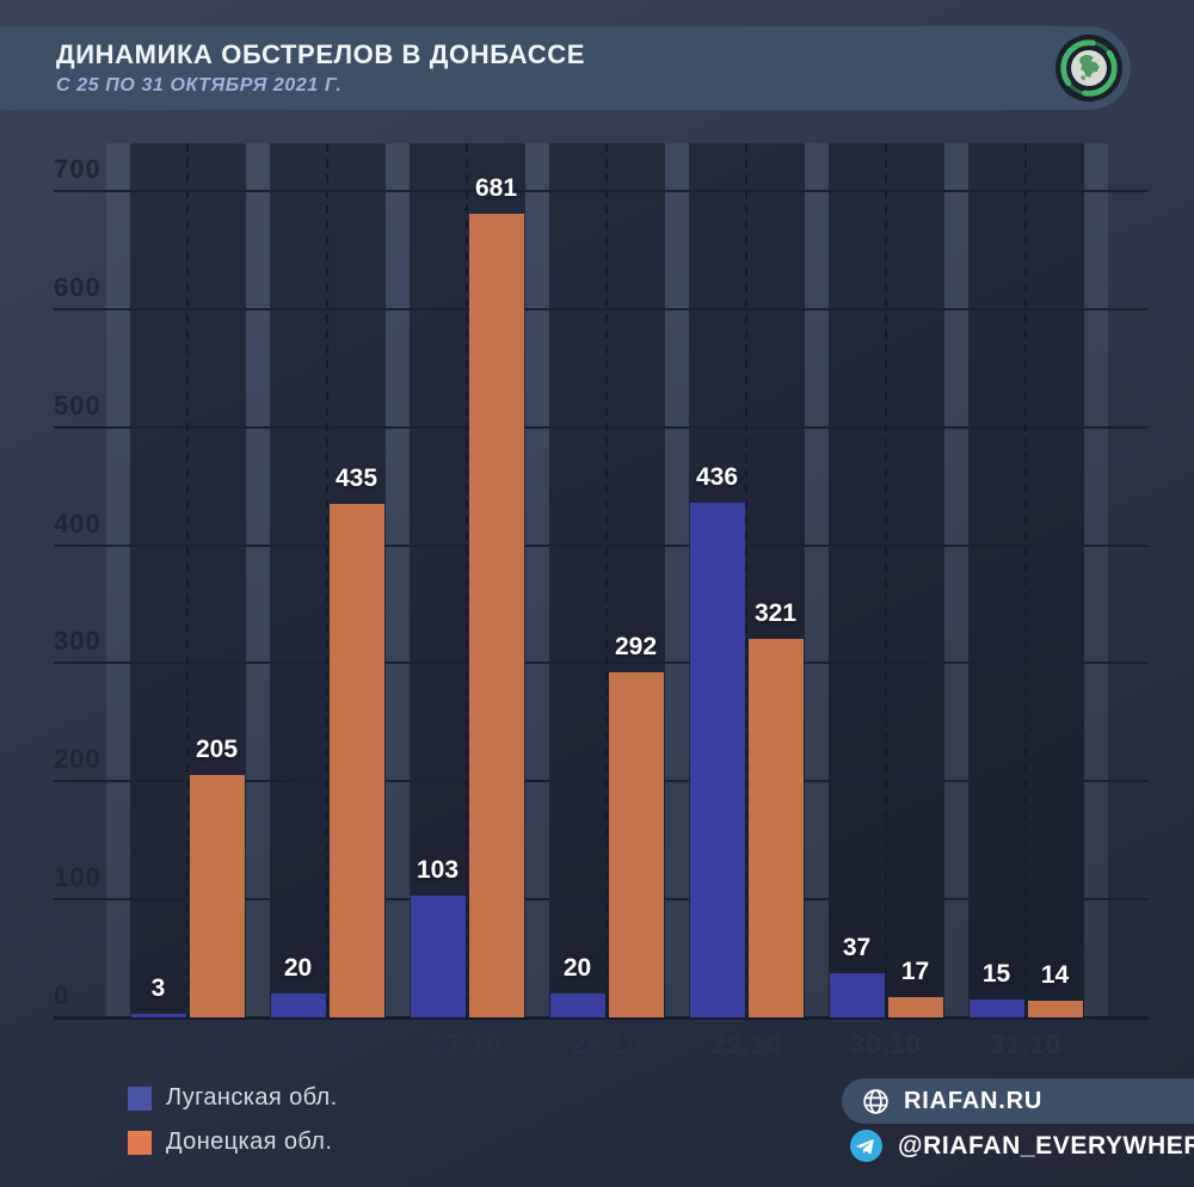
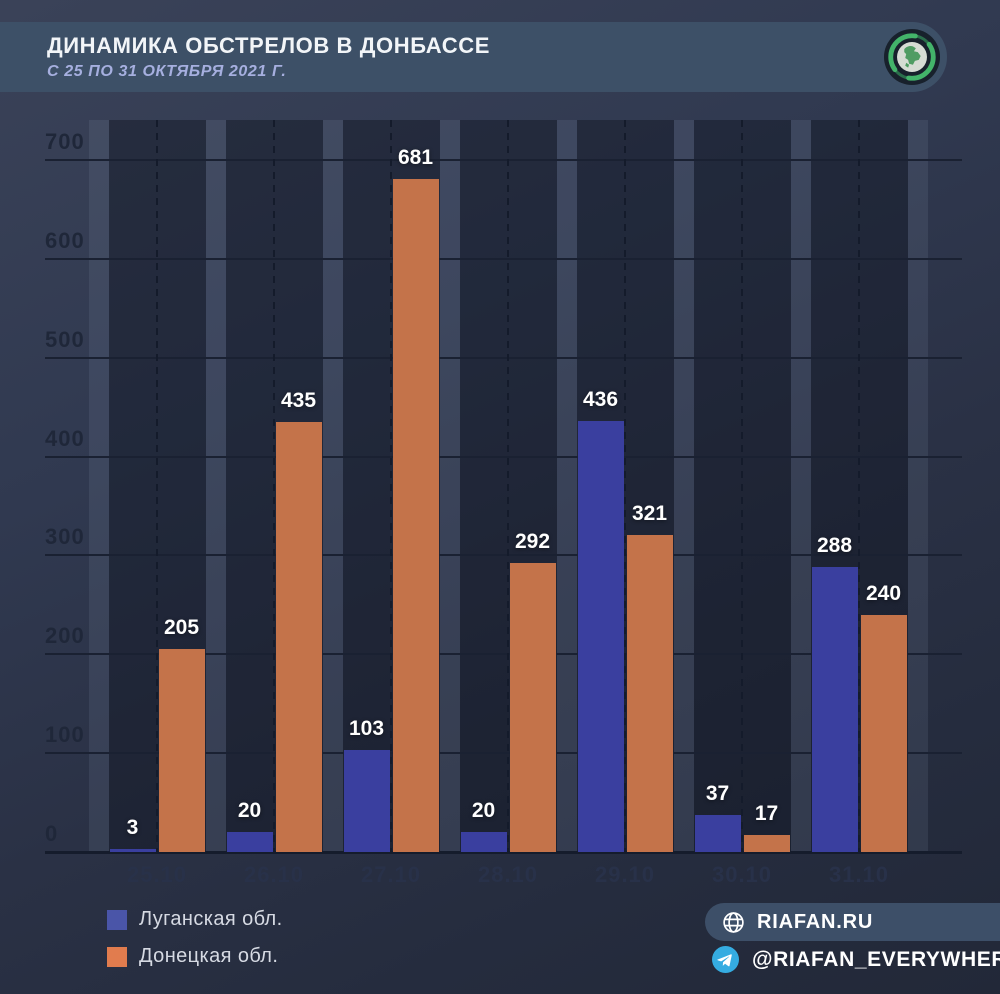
Луганская обл./31.10: 15 -> 288
Донецкая обл./31.10: 14 -> 240
